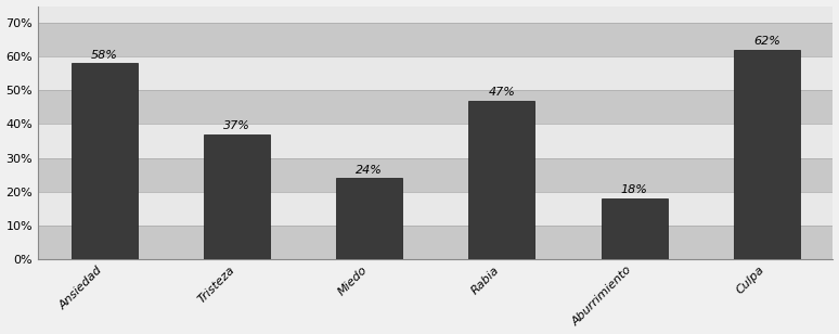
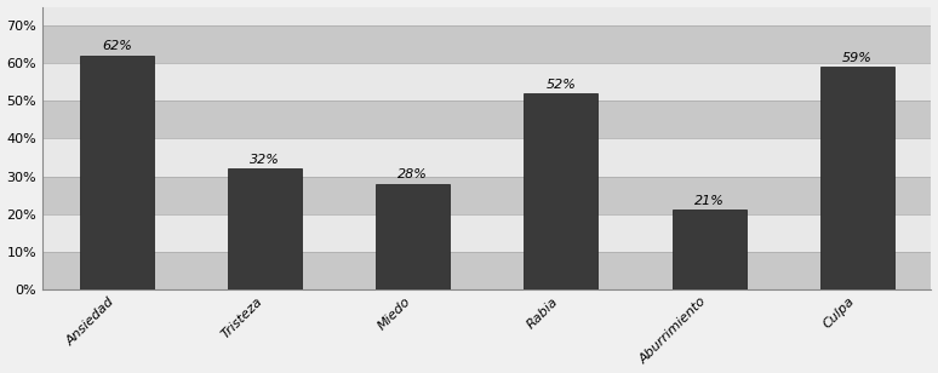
Ansiedad: 58% -> 62%
Tristeza: 37% -> 32%
Miedo: 24% -> 28%
Rabia: 47% -> 52%
Aburrimiento: 18% -> 21%
Culpa: 62% -> 59%
